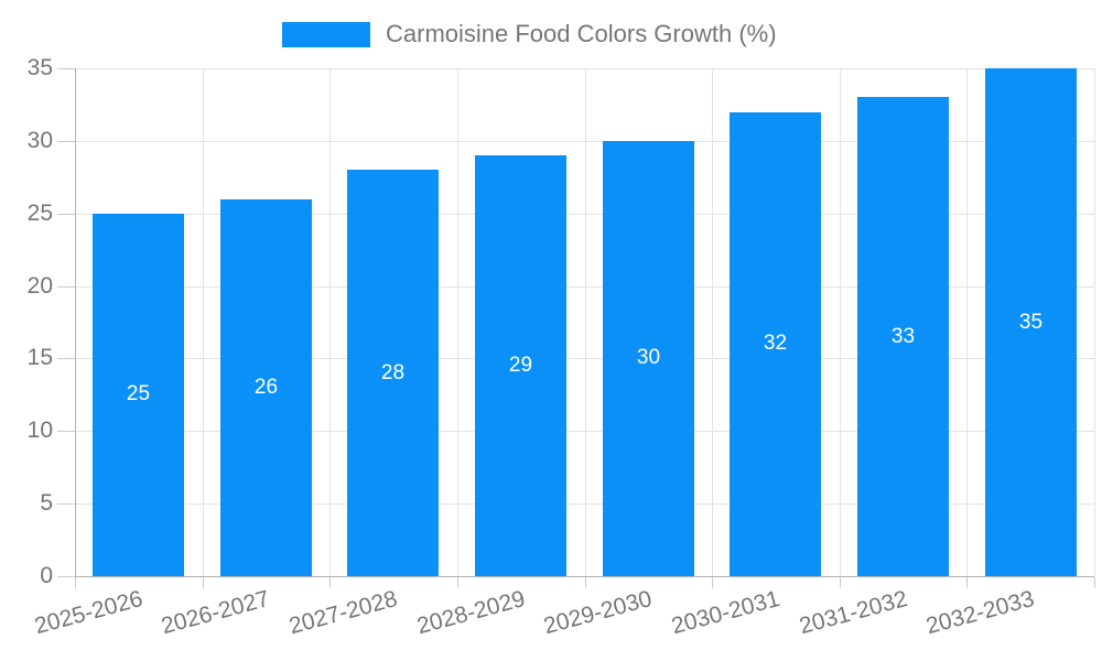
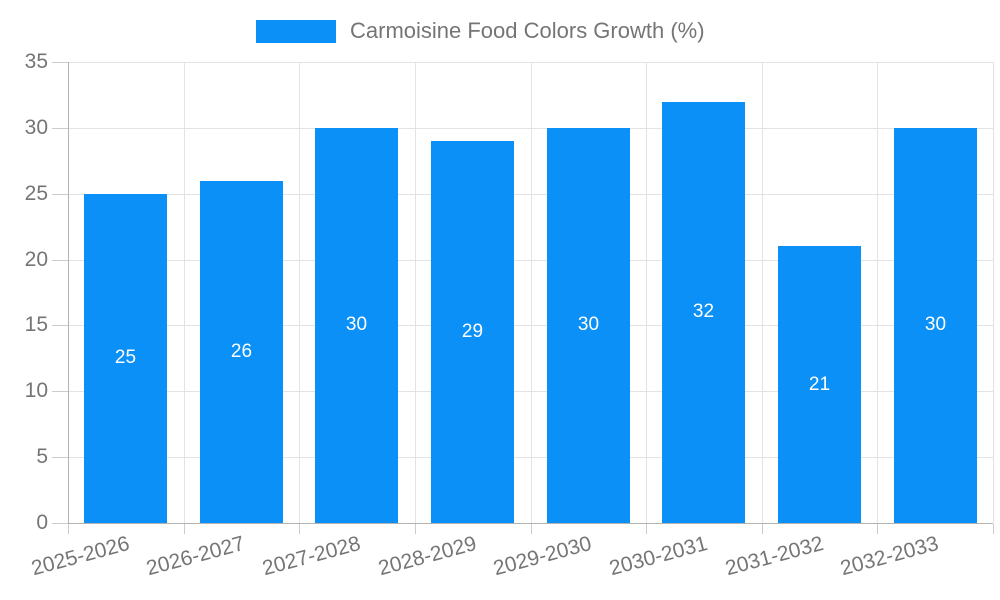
2027-2028: 28 -> 30
2031-2032: 33 -> 21
2032-2033: 35 -> 30
